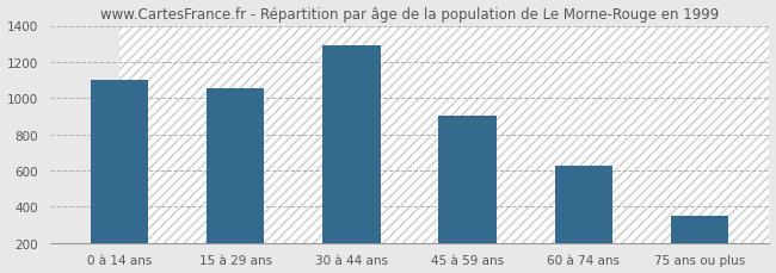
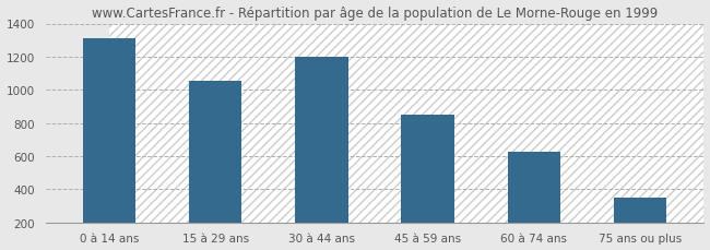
0 à 14 ans: 1100 -> 1310
30 à 44 ans: 1290 -> 1200
45 à 59 ans: 900 -> 850
